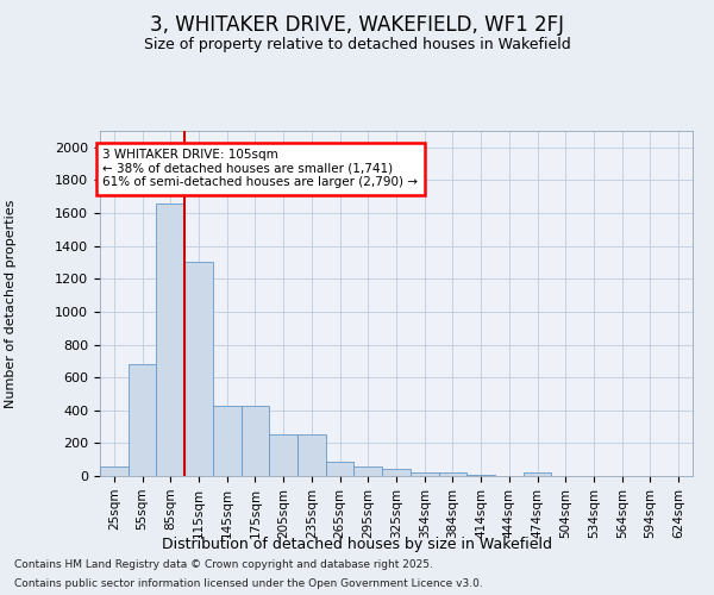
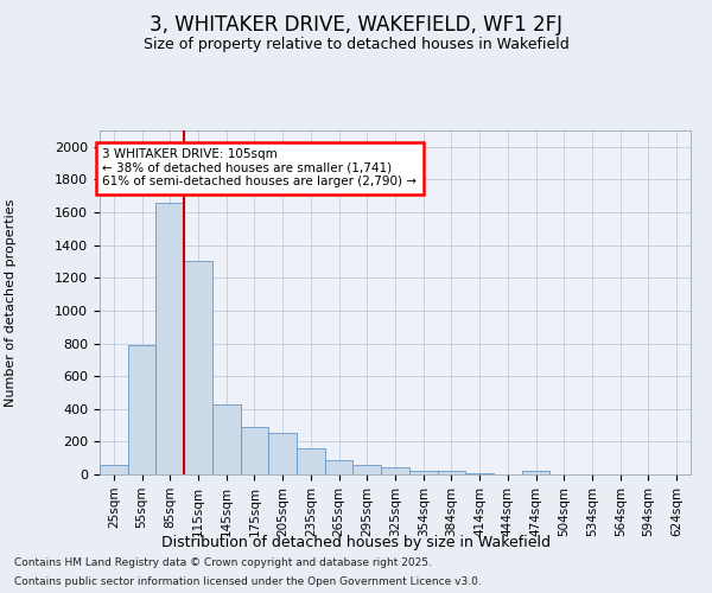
55sqm: 680 -> 790
175sqm: 430 -> 290
235sqm: 250 -> 160
